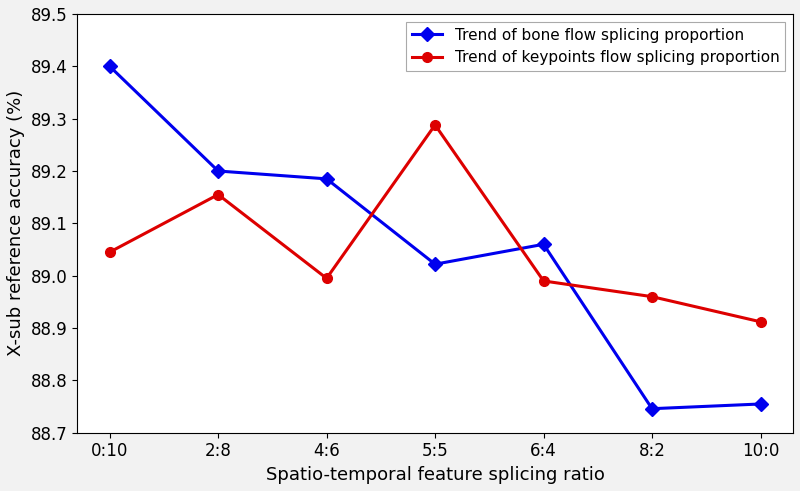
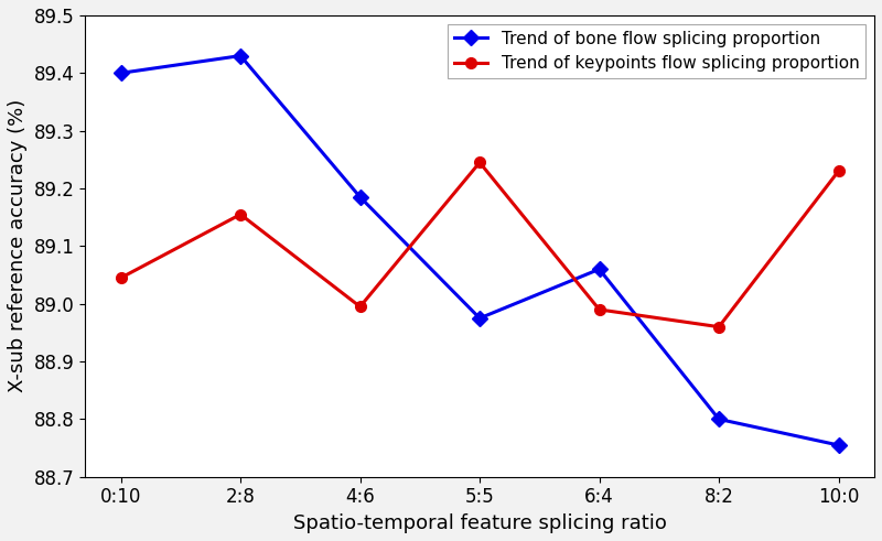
Trend of bone flow splicing proportion/2:8: 89.200 -> 89.430
Trend of bone flow splicing proportion/5:5: 89.022 -> 88.975
Trend of keypoints flow splicing proportion/5:5: 89.288 -> 89.245
Trend of bone flow splicing proportion/8:2: 88.746 -> 88.800
Trend of keypoints flow splicing proportion/10:0: 88.912 -> 89.230
